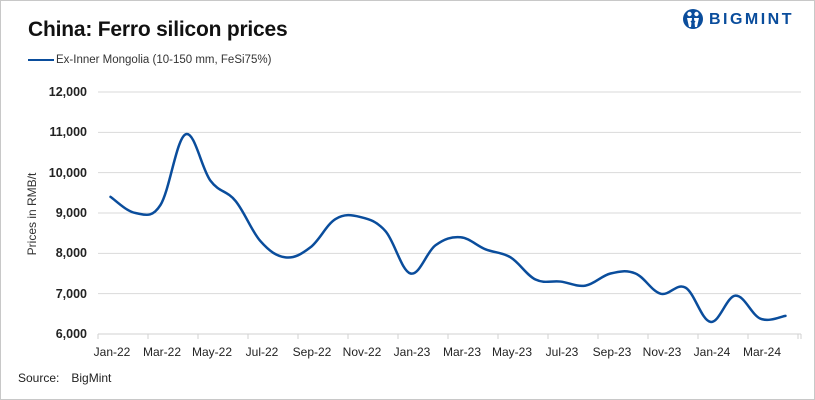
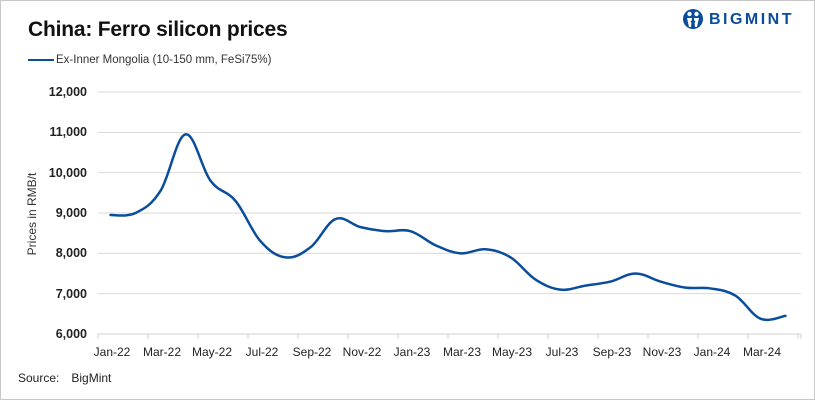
Jan-22: 9400 -> 9000
Mar-22: 9200 -> 9600
Nov-22: 8900 -> 8600
Jan-23: 7500 -> 8600
Mar-23: 8400 -> 8000
Jul-23: 7300 -> 7100
Sep-23: 7500 -> 7300
Nov-23: 7000 -> 7300
Jan-24: 6300 -> 7100
